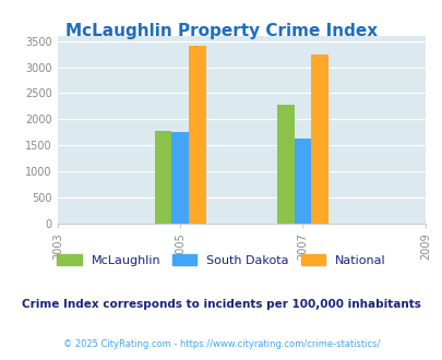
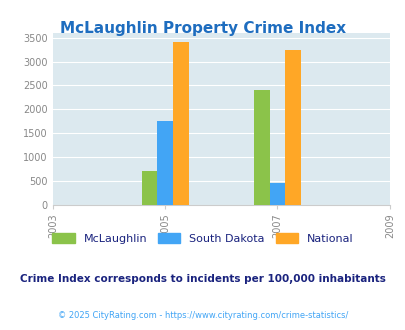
McLaughlin/2005: 1780 -> 700
McLaughlin/2007: 2270 -> 2400
South Dakota/2007: 1640 -> 450
